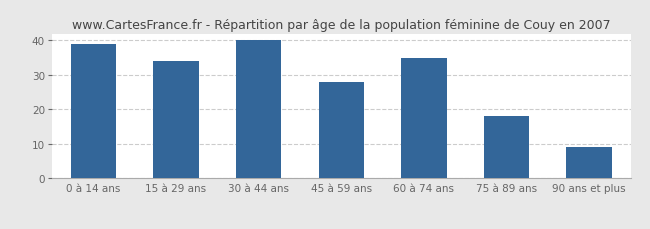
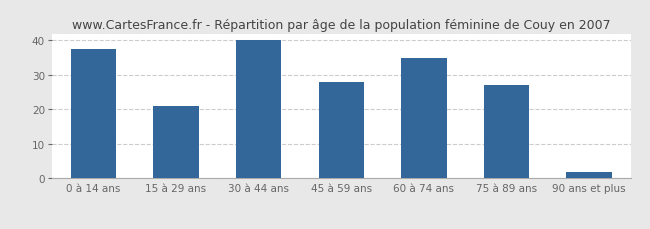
0 à 14 ans: 39.0 -> 37.5
15 à 29 ans: 34.0 -> 21.0
75 à 89 ans: 18.0 -> 27.0
90 ans et plus: 9.0 -> 2.0
